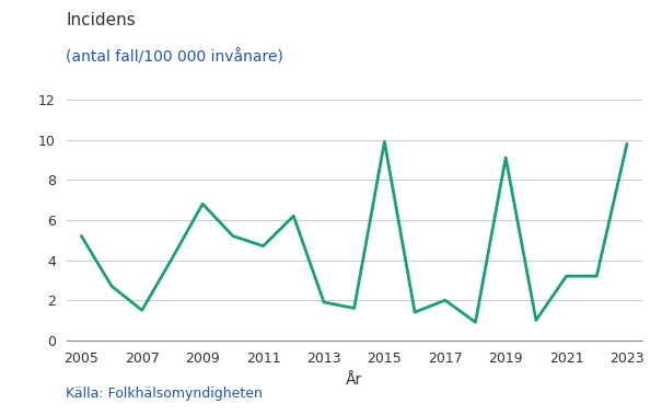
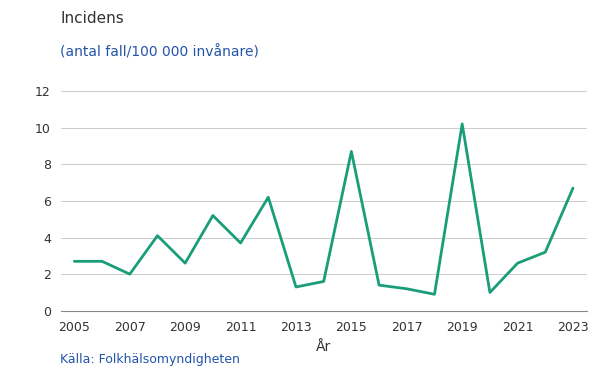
2005: 5.2 -> 2.7
2007: 1.5 -> 2.0
2009: 6.8 -> 2.6
2011: 4.7 -> 3.7
2013: 1.9 -> 1.3
2015: 9.9 -> 8.7
2017: 2.0 -> 1.2
2019: 9.1 -> 10.2
2021: 3.2 -> 2.6
2023: 9.8 -> 6.7
